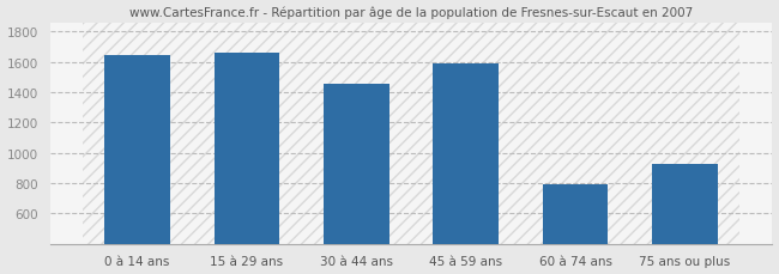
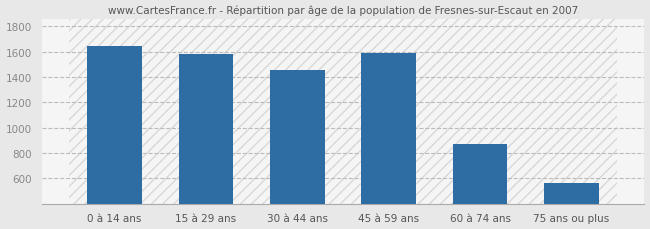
15 à 29 ans: 1660 -> 1580
60 à 74 ans: 790 -> 870
75 ans ou plus: 930 -> 560
